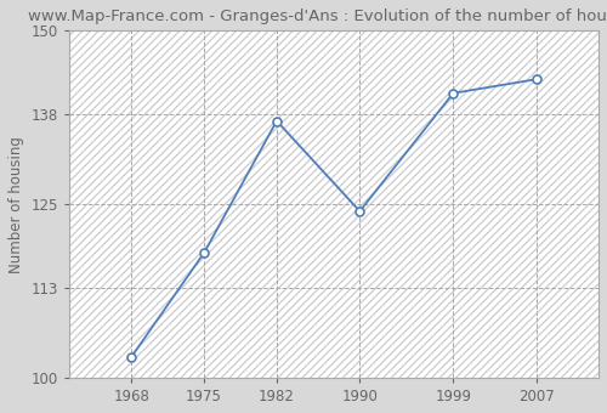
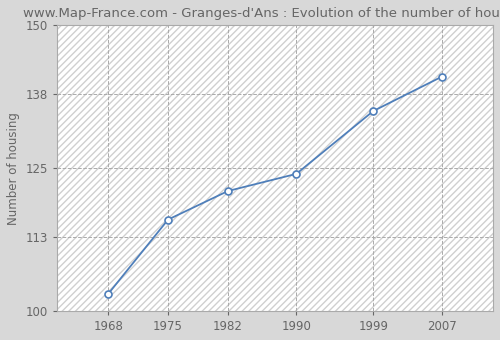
1975: 118 -> 116
1982: 137 -> 121
1999: 141 -> 135
2007: 143 -> 141
